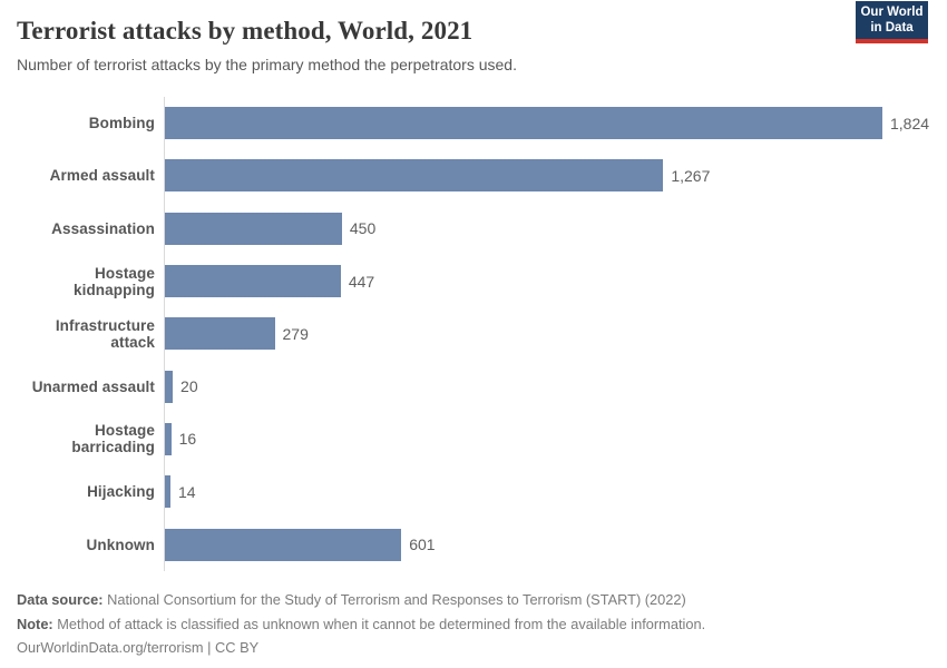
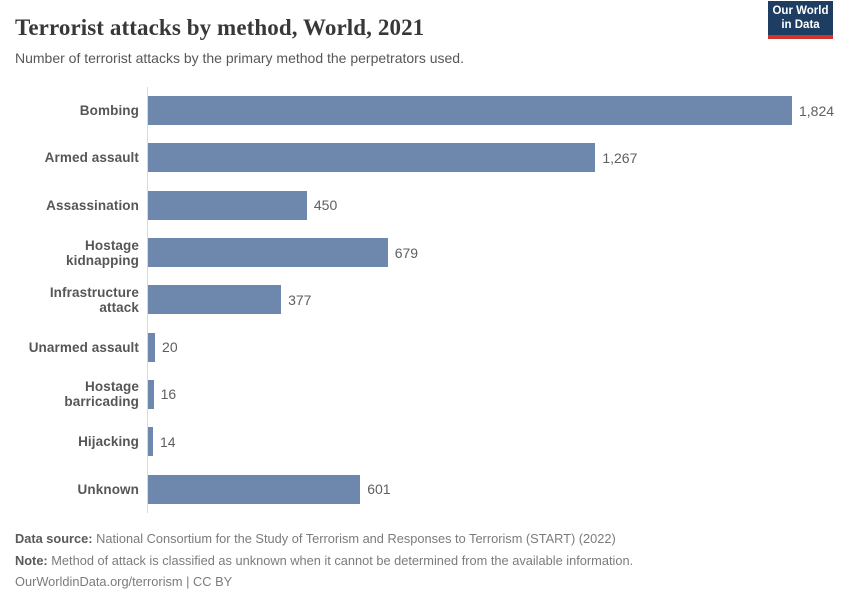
Hostage kidnapping: 447 -> 679
Infrastructure attack: 279 -> 377
